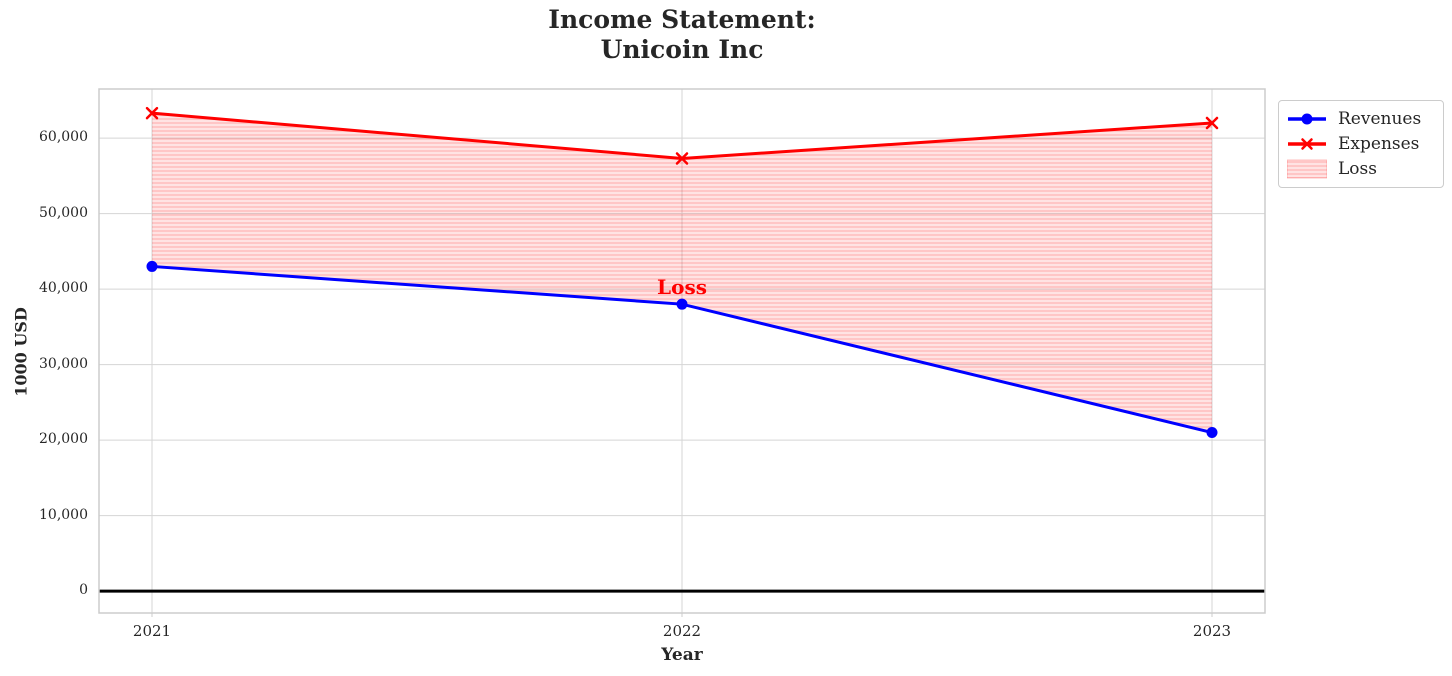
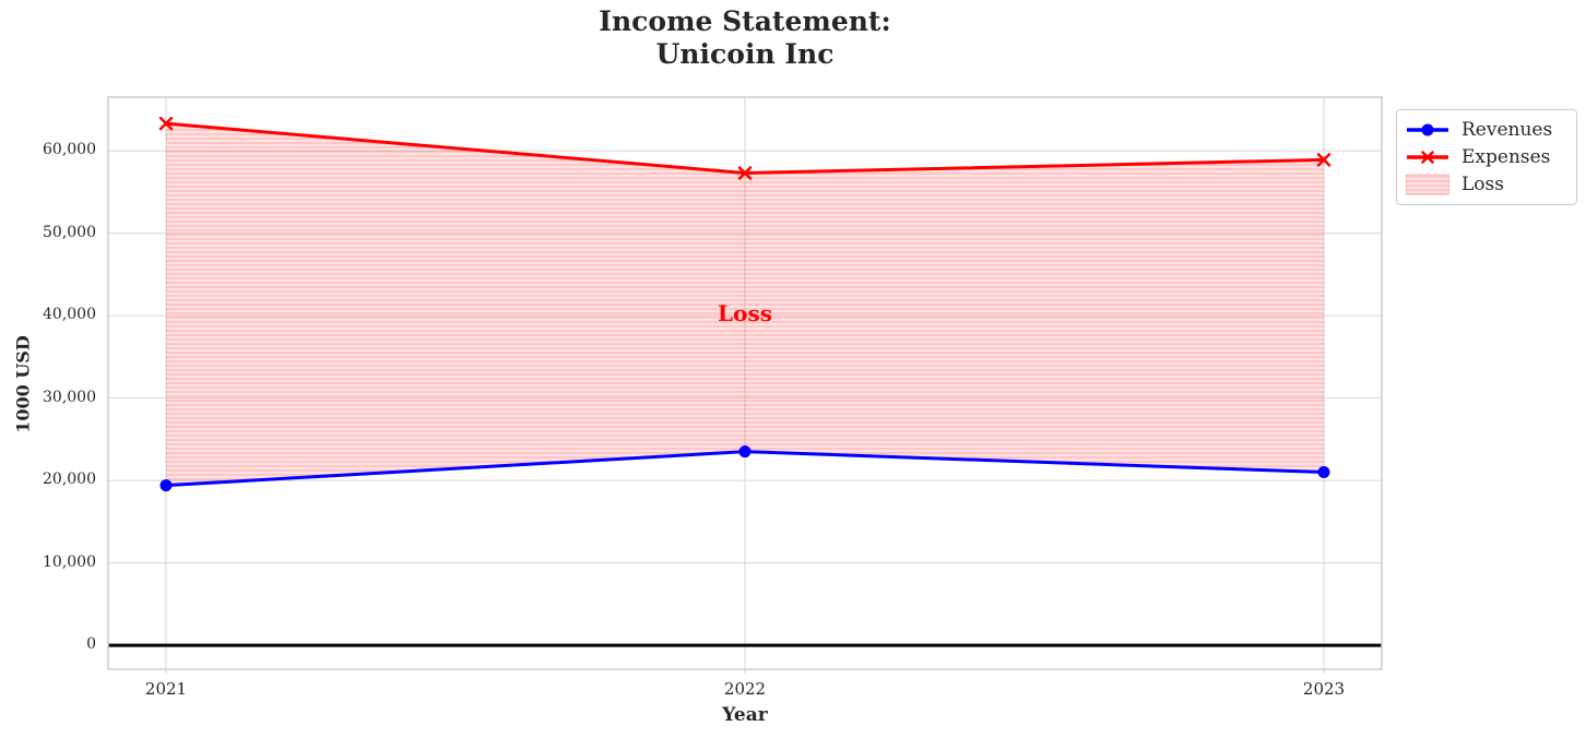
Revenues/2021: 43000 -> 19000
Revenues/2022: 38000 -> 24000
Expenses/2023: 62000 -> 59000
